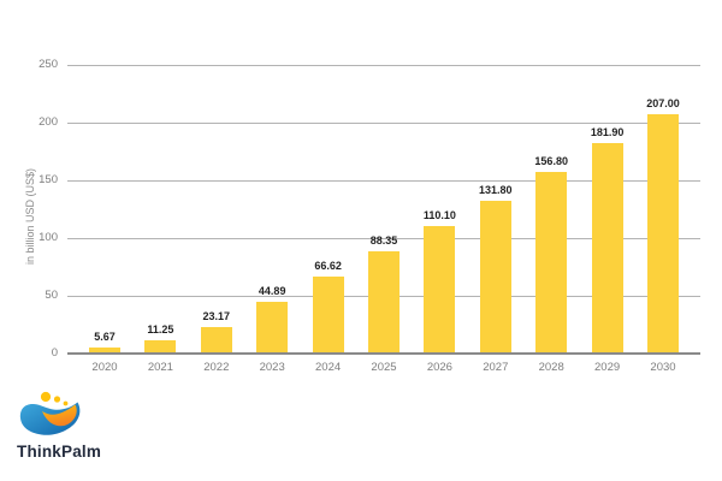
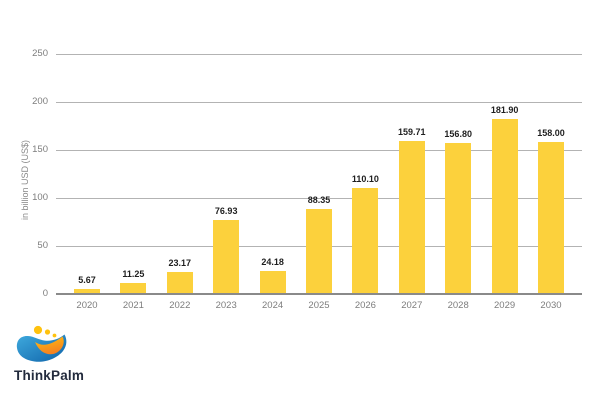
2023: 44.89 -> 76.93
2024: 66.62 -> 24.18
2027: 131.80 -> 159.71
2030: 207.00 -> 158.00
